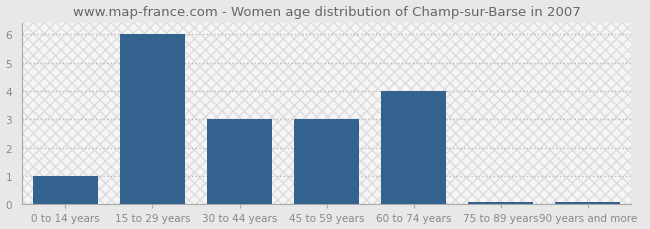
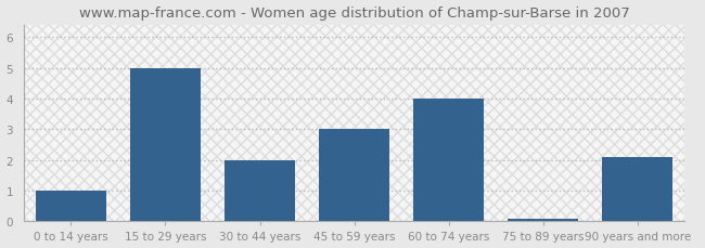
15 to 29 years: 6.00 -> 5.00
30 to 44 years: 3.00 -> 2.00
90 years and more: 0.07 -> 2.10
